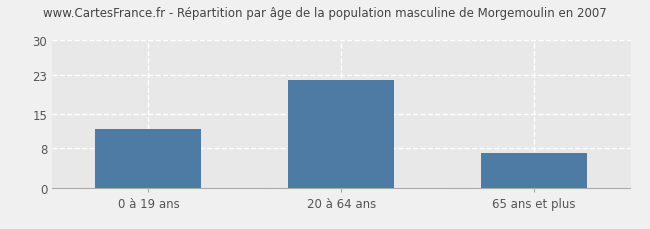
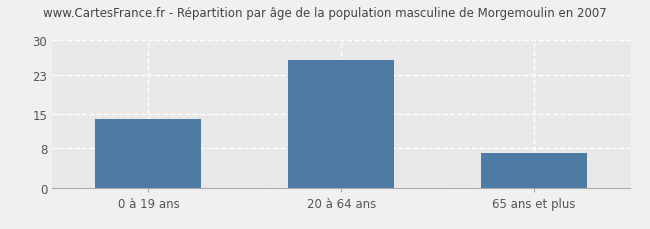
0 à 19 ans: 12 -> 14
20 à 64 ans: 22 -> 26
